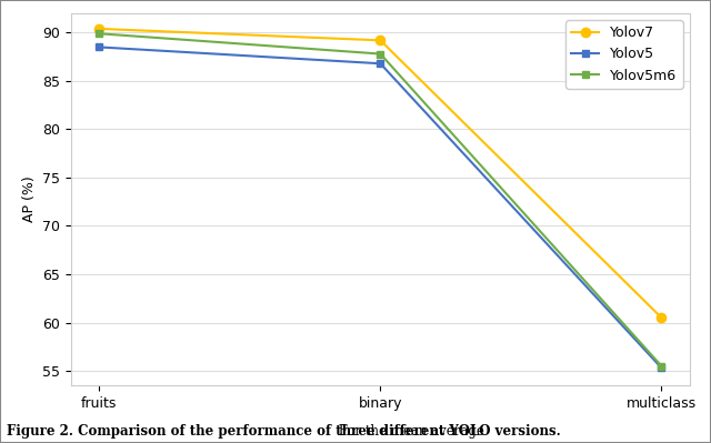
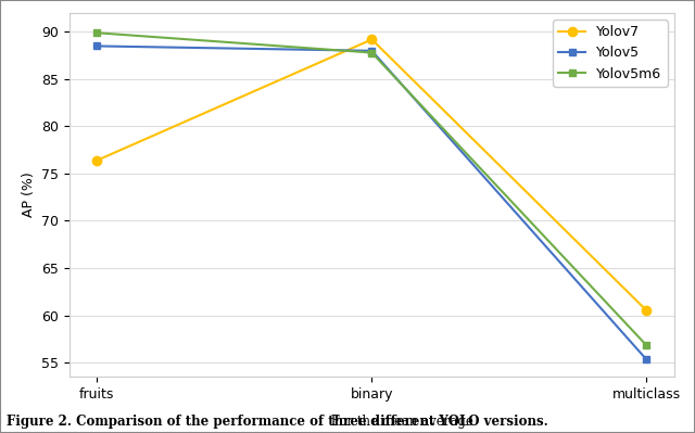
Yolov7/fruits: 90.4 -> 76.4
Yolov5/binary: 86.8 -> 88.0
Yolov5m6/multiclass: 55.5 -> 56.8
